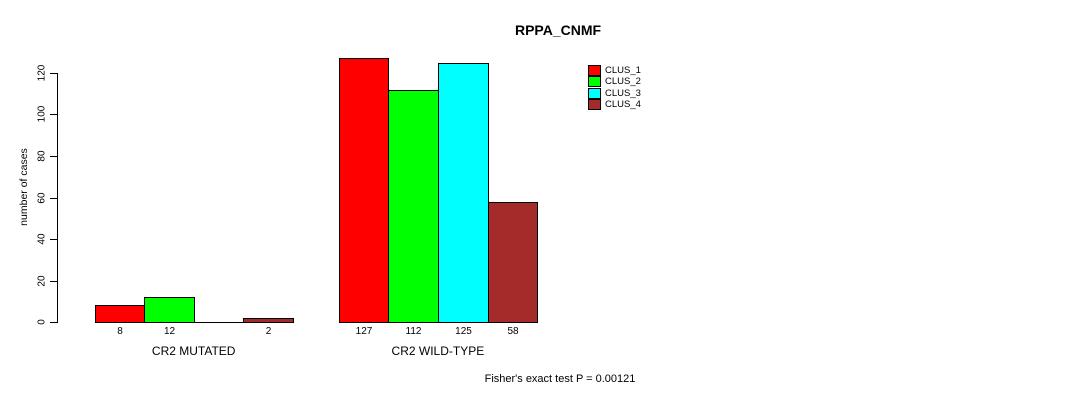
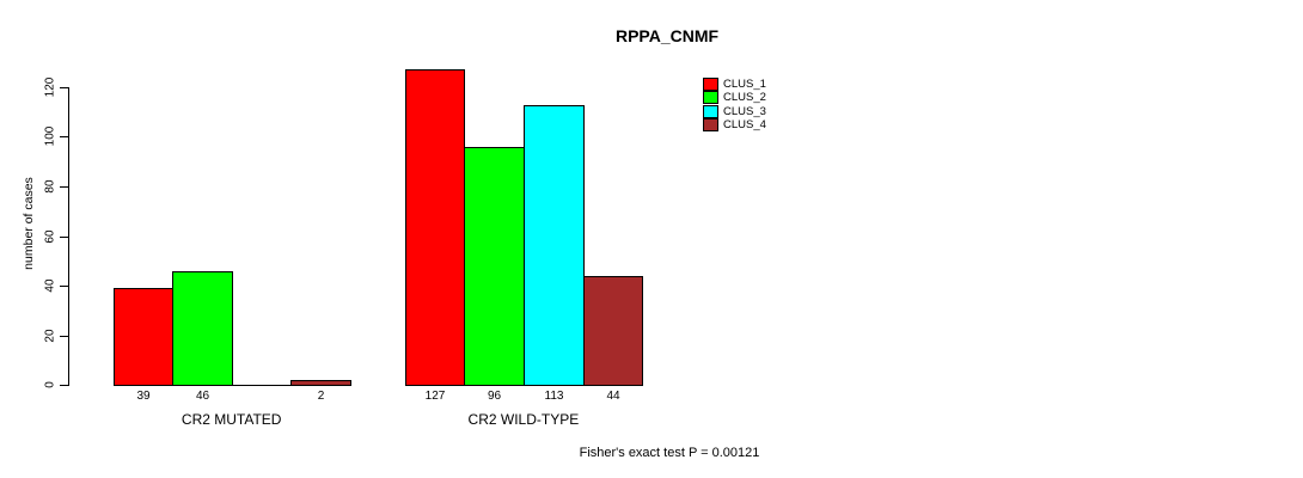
CLUS_1/CR2 MUTATED: 8 -> 39
CLUS_2/CR2 MUTATED: 12 -> 46
CLUS_2/CR2 WILD-TYPE: 112 -> 96
CLUS_3/CR2 WILD-TYPE: 125 -> 113
CLUS_4/CR2 WILD-TYPE: 58 -> 44
